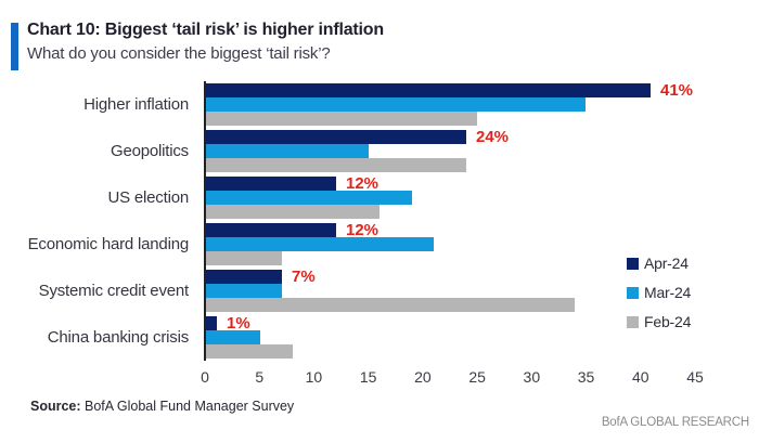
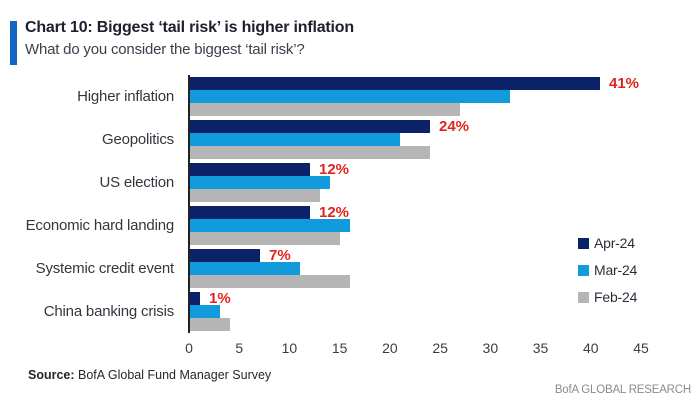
Mar-24/Higher inflation: 35 -> 32
Feb-24/Higher inflation: 25 -> 27
Mar-24/Geopolitics: 15 -> 21
Mar-24/US election: 19 -> 14
Feb-24/US election: 16 -> 13
Mar-24/Economic hard landing: 21 -> 16
Feb-24/Economic hard landing: 7 -> 15
Mar-24/Systemic credit event: 7 -> 11
Feb-24/Systemic credit event: 34 -> 16
Mar-24/China banking crisis: 5 -> 3
Feb-24/China banking crisis: 8 -> 4
